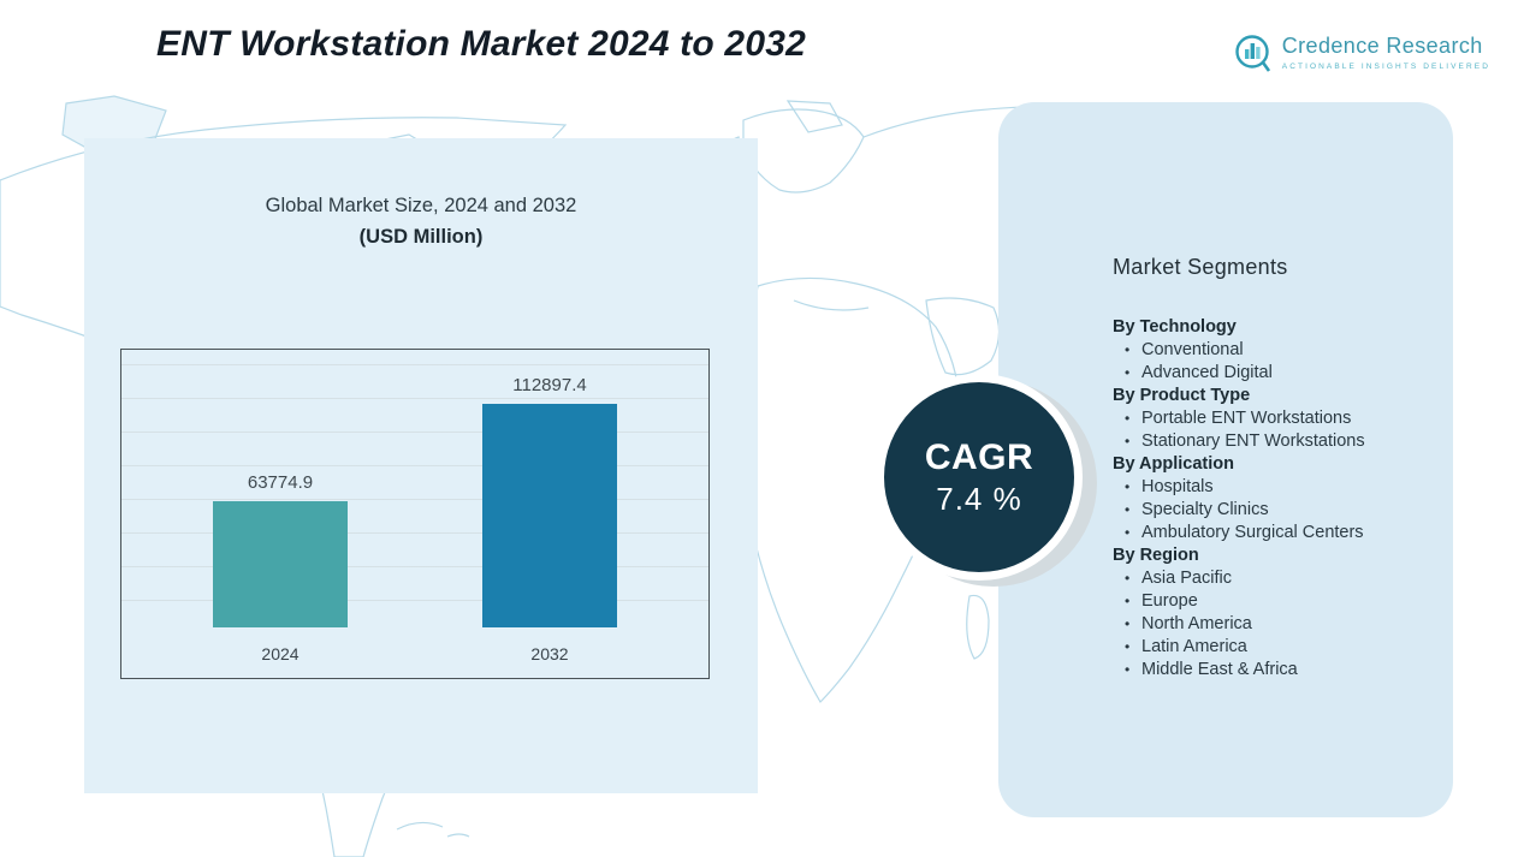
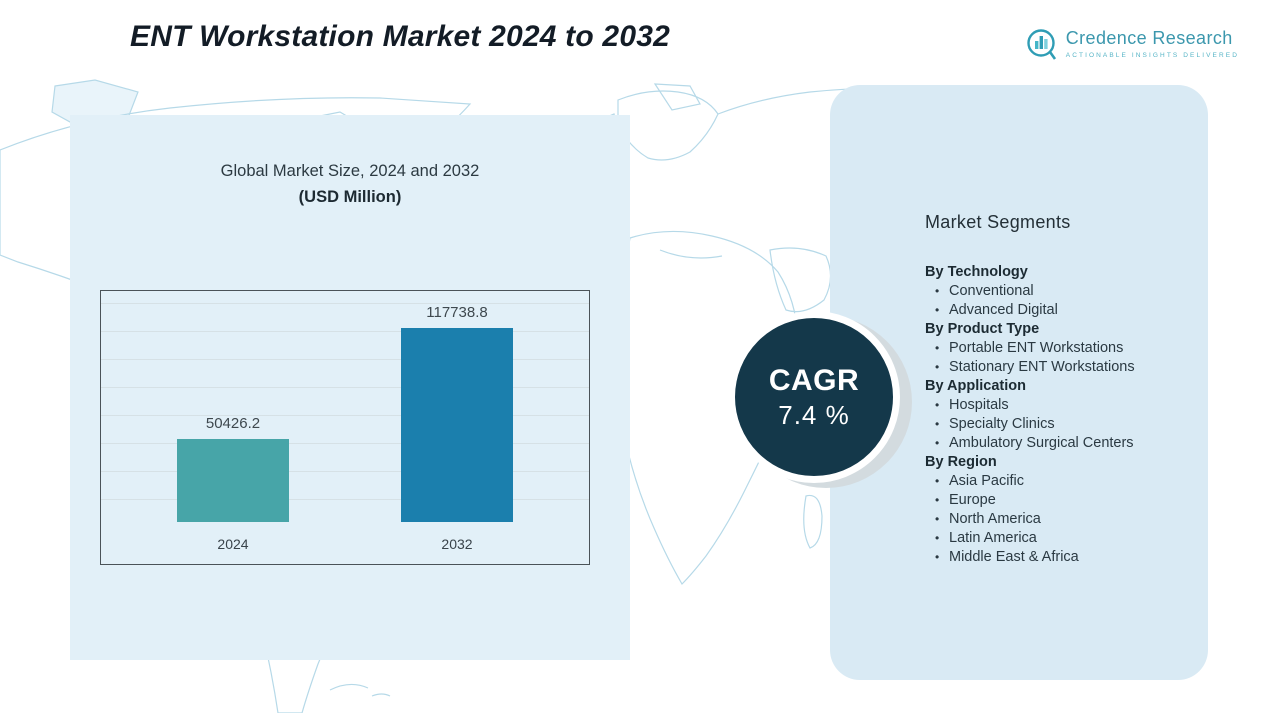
2024: 63774.9 -> 50426.2
2032: 112897.4 -> 117738.8
